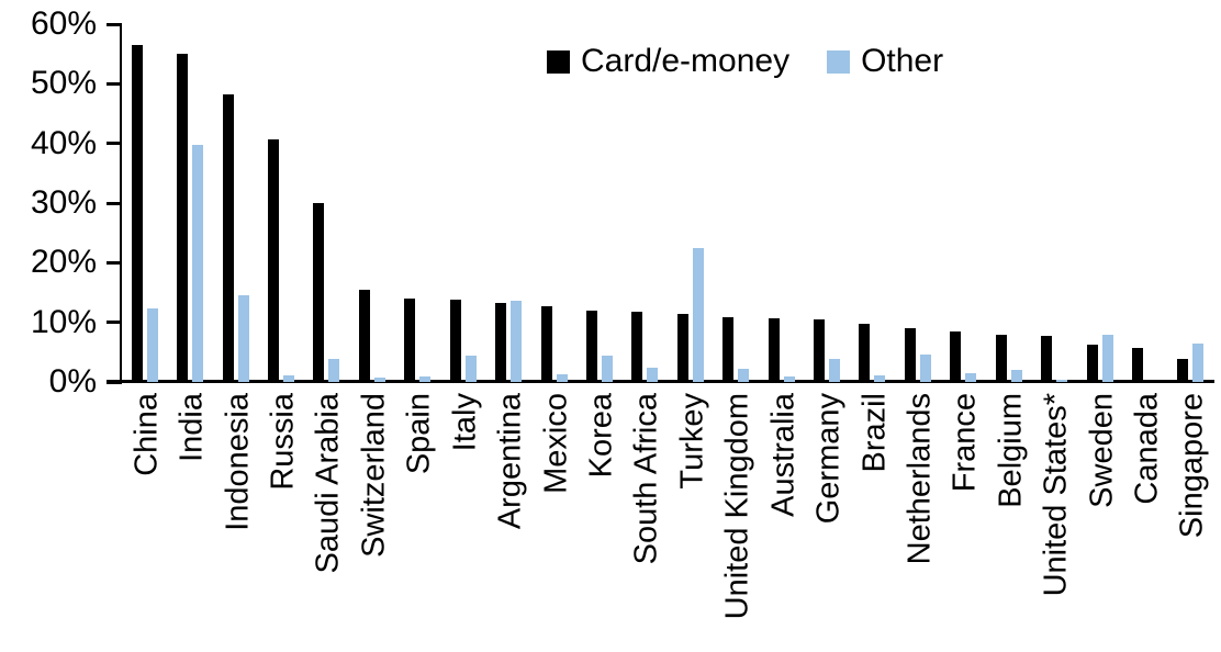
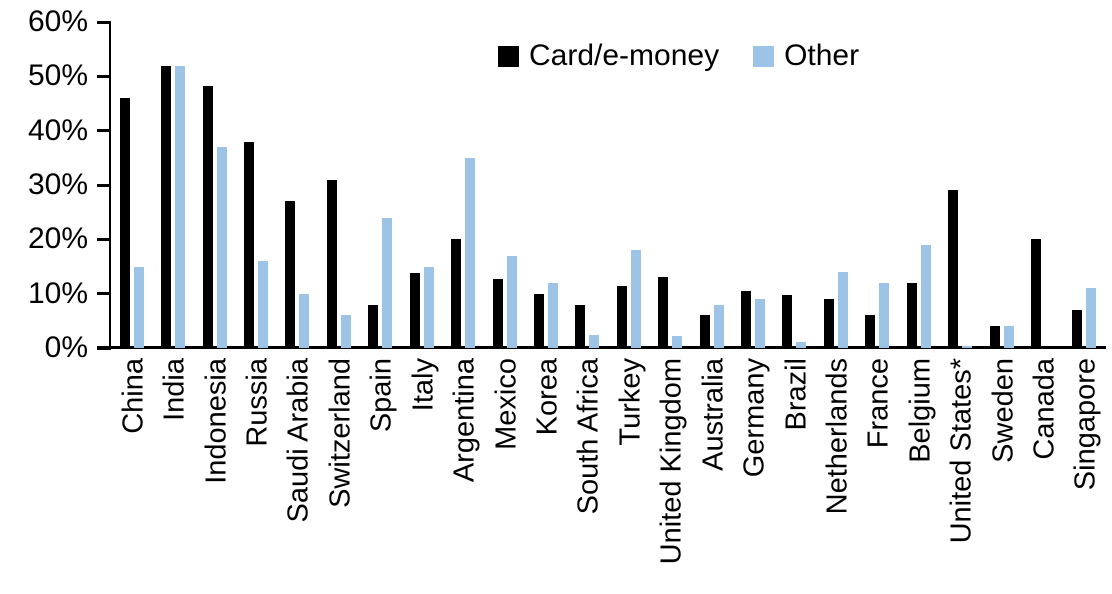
Card/e-money/China: 56% -> 46%
Other/China: 12% -> 15%
Card/e-money/India: 55% -> 52%
Other/India: 40% -> 52%
Other/Indonesia: 15% -> 37%
Card/e-money/Russia: 41% -> 38%
Other/Russia: 1% -> 16%
Card/e-money/Saudi Arabia: 30% -> 27%
Other/Saudi Arabia: 4% -> 10%
Card/e-money/Switzerland: 16% -> 31%
Other/Switzerland: 1% -> 6%
Card/e-money/Spain: 14% -> 8%
Other/Spain: 1% -> 24%
Other/Italy: 4% -> 15%
Card/e-money/Argentina: 13% -> 20%
Other/Argentina: 14% -> 35%
Other/Mexico: 1% -> 17%
Card/e-money/Korea: 12% -> 10%
Other/Korea: 4% -> 12%
Card/e-money/South Africa: 12% -> 8%
Other/Turkey: 22% -> 18%
Card/e-money/United Kingdom: 11% -> 13%
Card/e-money/Australia: 11% -> 6%
Other/Australia: 1% -> 8%
Other/Germany: 4% -> 9%
Other/Netherlands: 5% -> 14%
Card/e-money/France: 8% -> 6%
Other/France: 2% -> 12%
Card/e-money/Belgium: 8% -> 12%
Other/Belgium: 2% -> 19%
Card/e-money/United States*: 8% -> 29%
Card/e-money/Sweden: 6% -> 4%
Other/Sweden: 8% -> 4%
Card/e-money/Canada: 6% -> 20%
Card/e-money/Singapore: 4% -> 7%
Other/Singapore: 6% -> 11%
